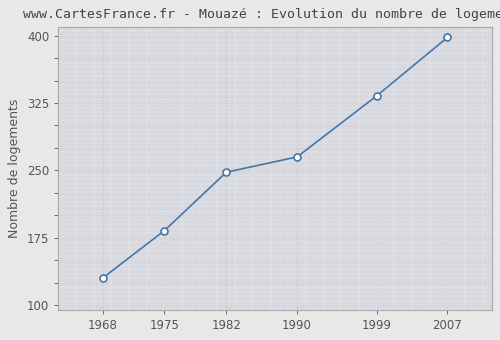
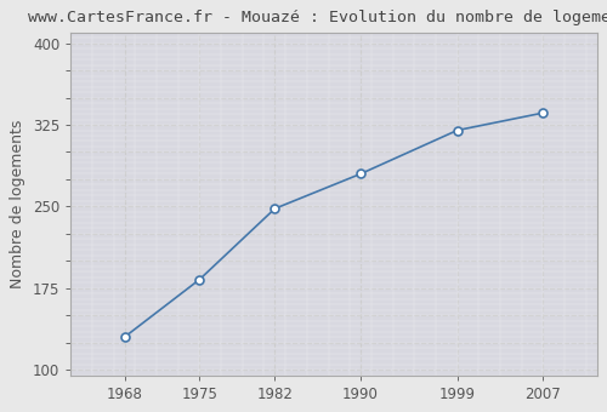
1990: 265 -> 280
1999: 333 -> 320
2007: 398 -> 336
